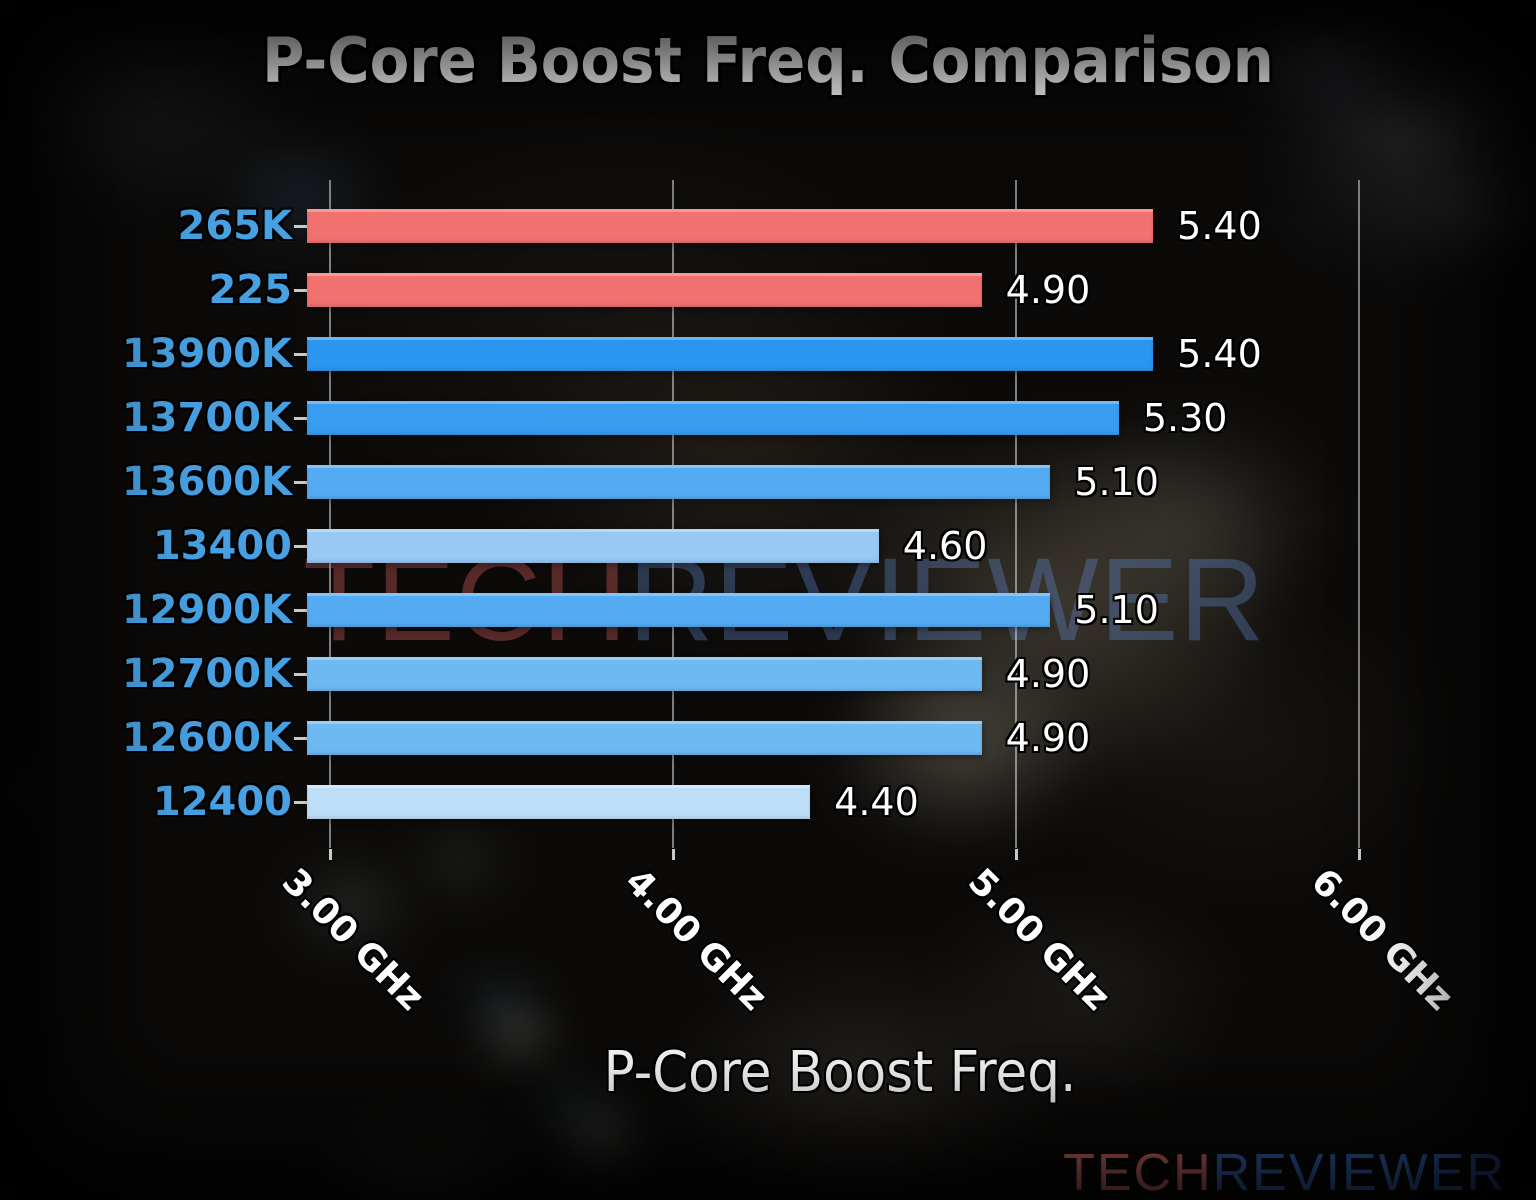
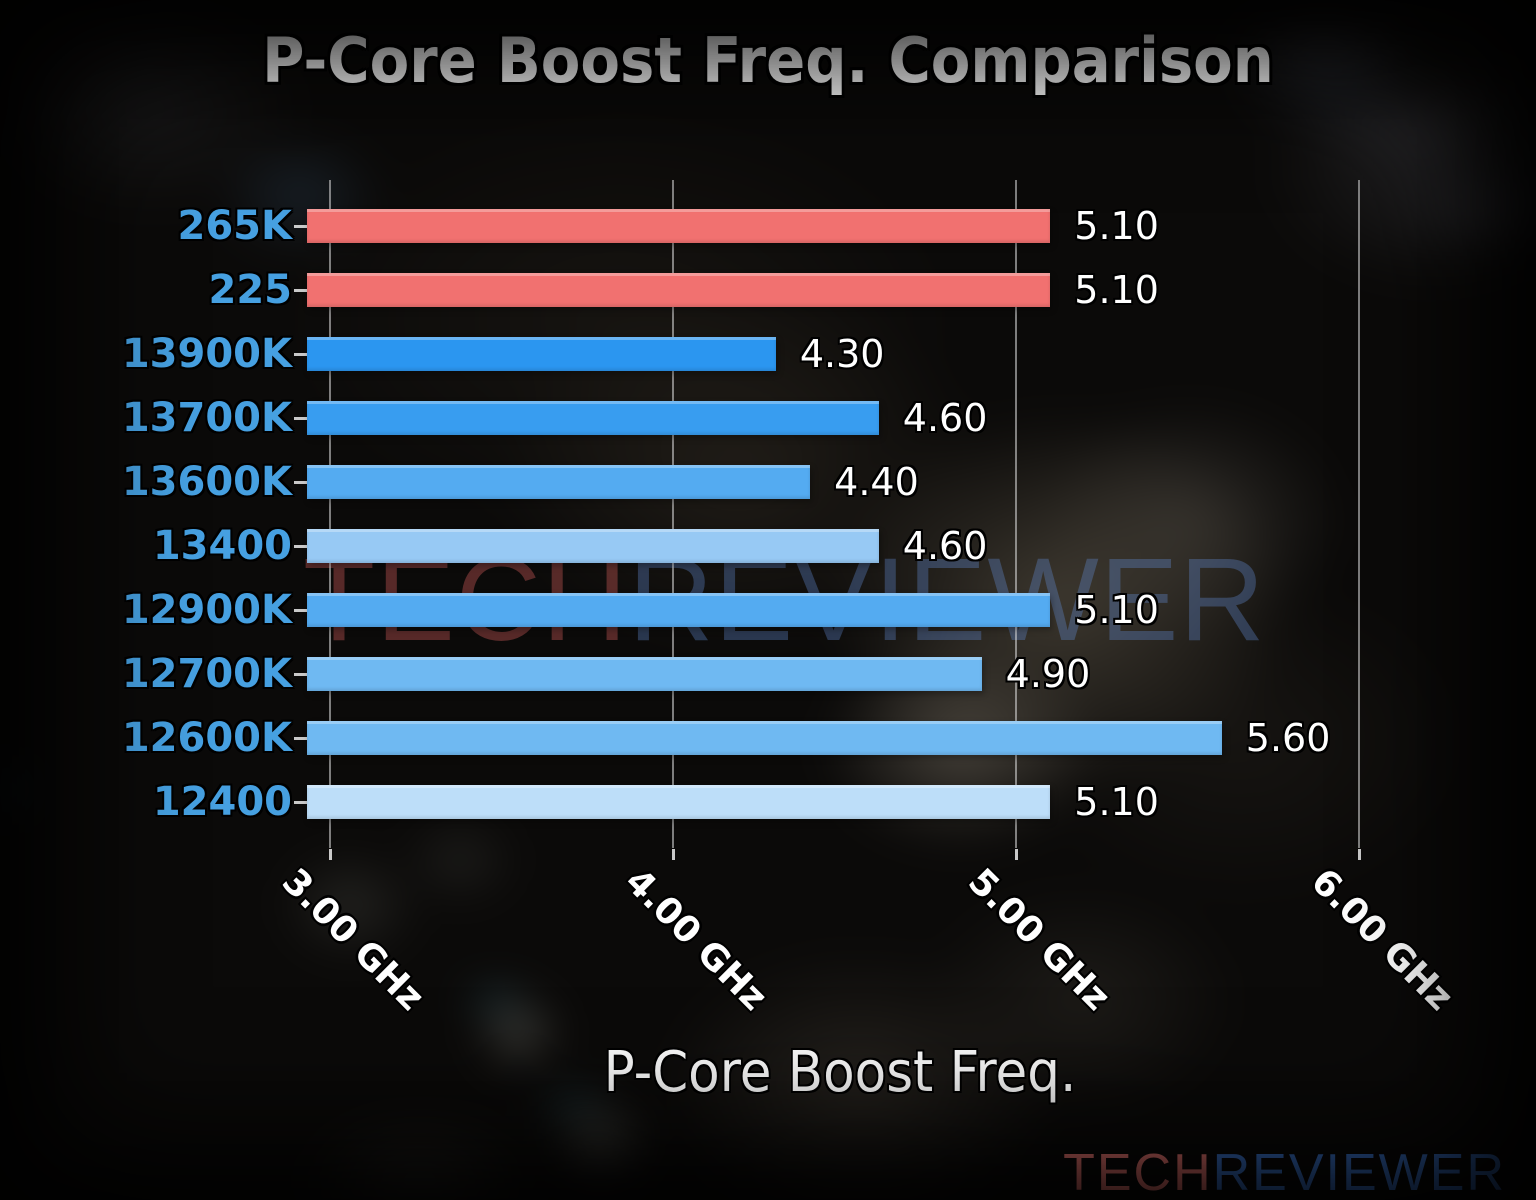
265K: 5.40 -> 5.10
225: 4.90 -> 5.10
13900K: 5.40 -> 4.30
13700K: 5.30 -> 4.60
13600K: 5.10 -> 4.40
12600K: 4.90 -> 5.60
12400: 4.40 -> 5.10
